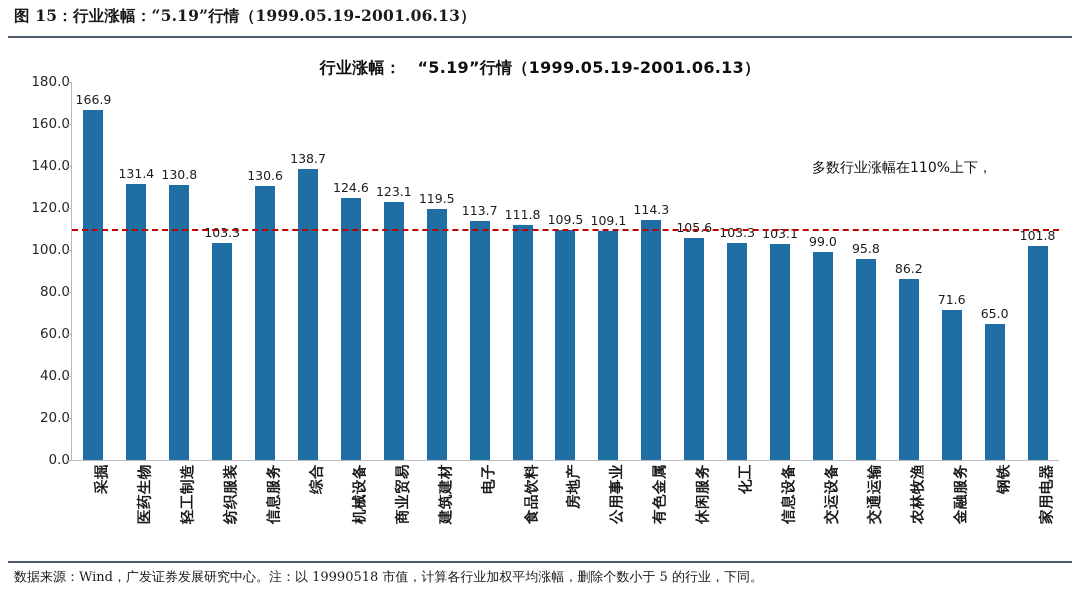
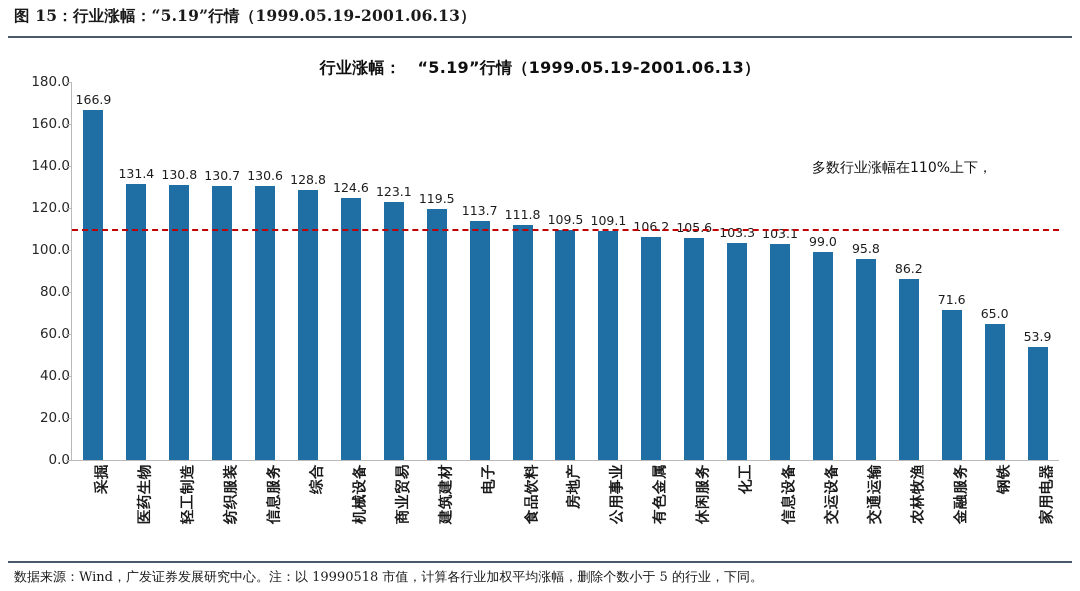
纺织服装: 103.3 -> 130.7
综合: 138.7 -> 128.8
有色金属: 114.3 -> 106.2
家用电器: 101.8 -> 53.9
